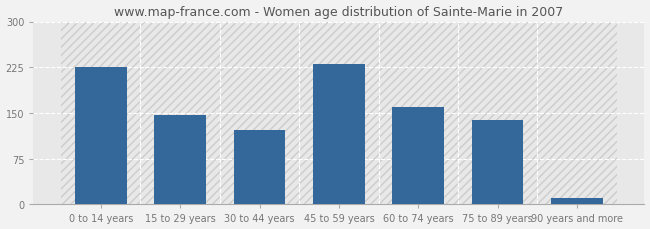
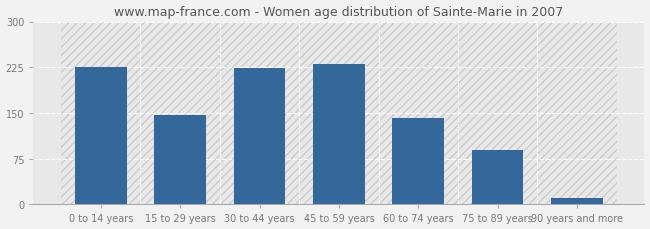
30 to 44 years: 122 -> 224
60 to 74 years: 160 -> 142
75 to 89 years: 138 -> 90
